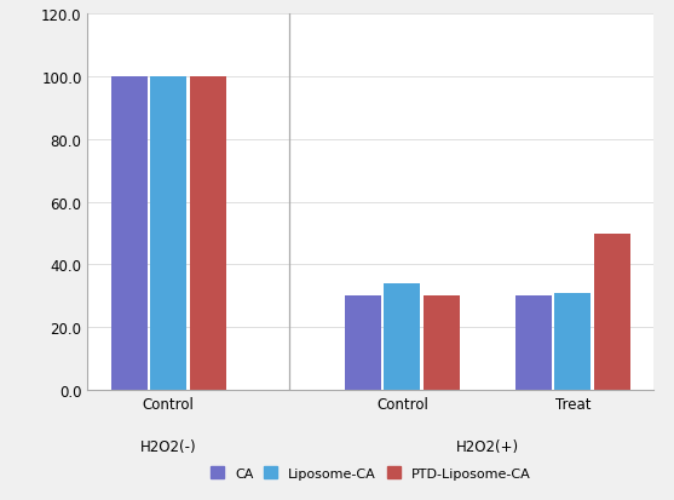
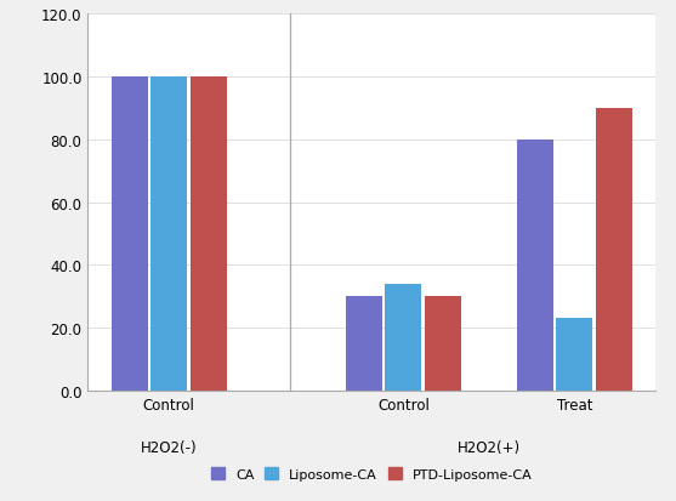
CA/Treat: 30 -> 80
Liposome-CA/Treat: 31 -> 23
PTD-Liposome-CA/Treat: 50 -> 90
